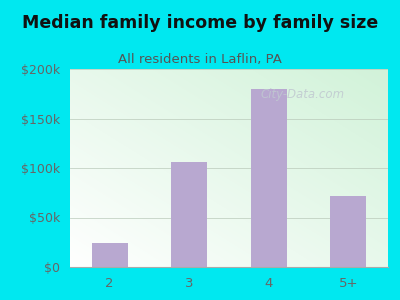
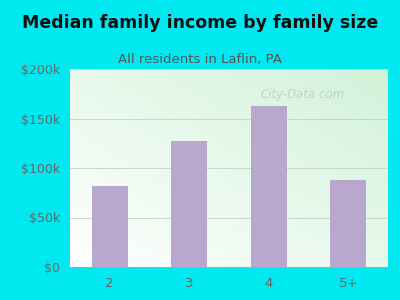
2: $24k -> $82k
3: $106k -> $127k
4: $180k -> $163k
5+: $72k -> $88k
